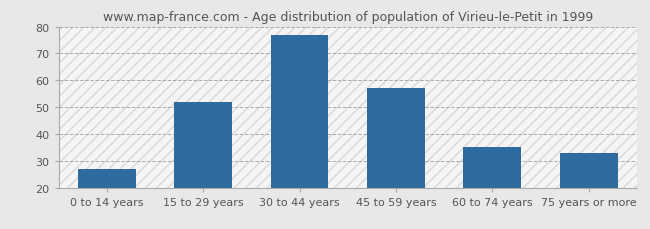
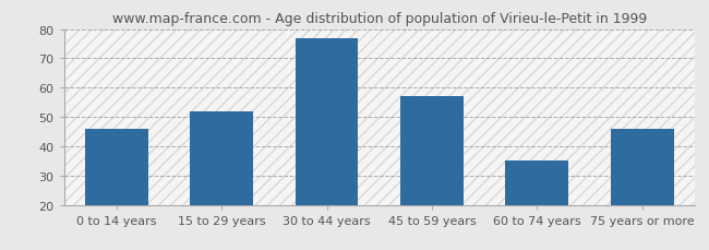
0 to 14 years: 27 -> 46
75 years or more: 33 -> 46
